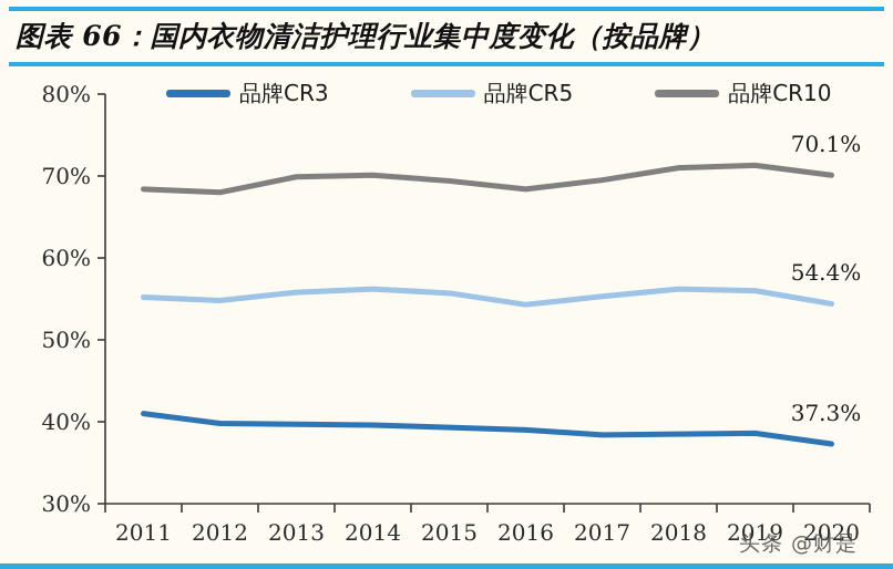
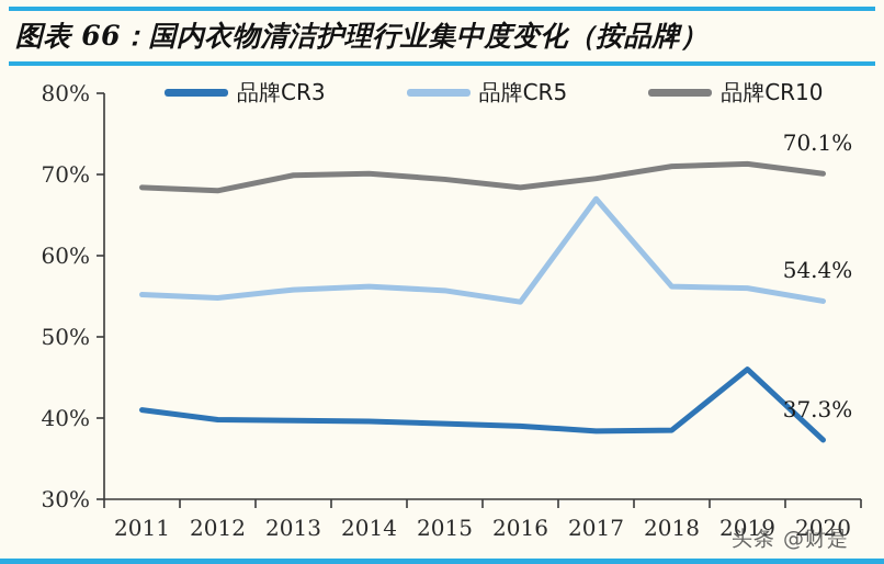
品牌CR5/2017: 55% -> 67%
品牌CR3/2019: 39% -> 46%
